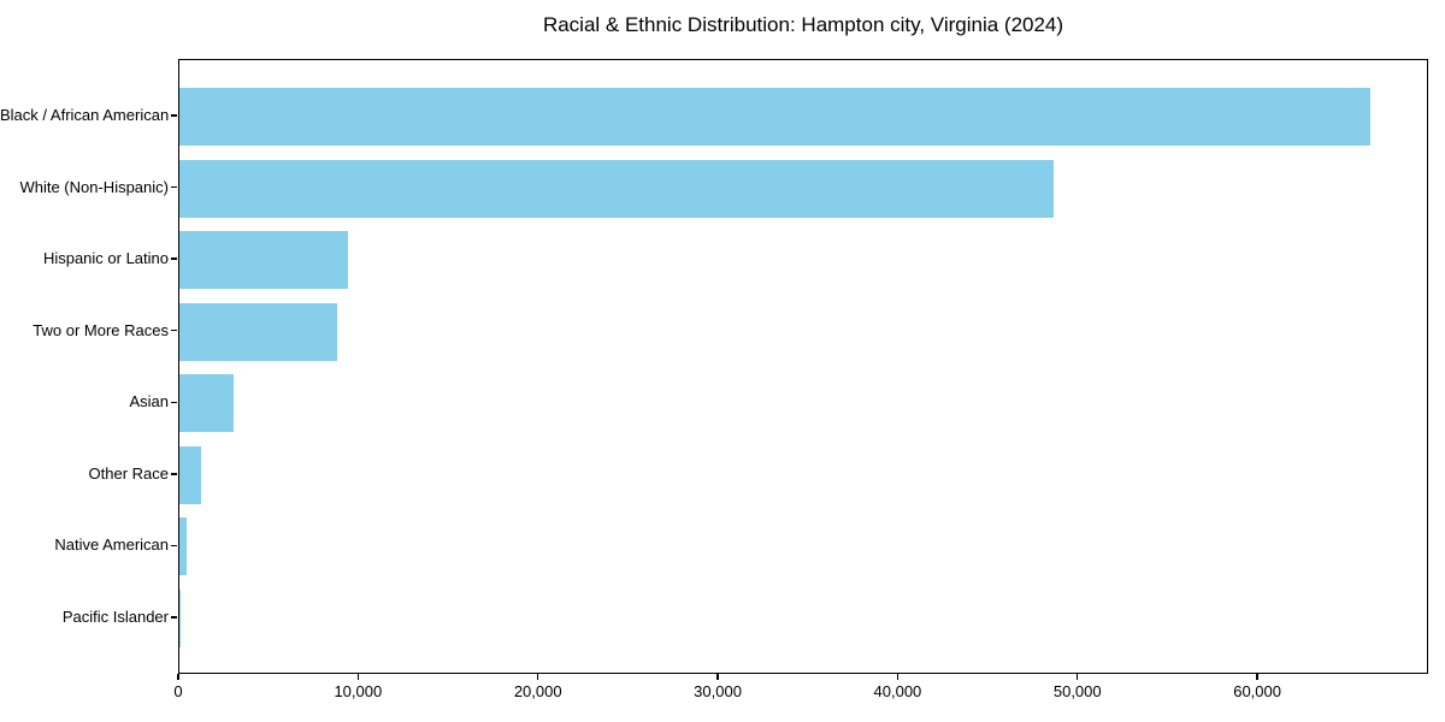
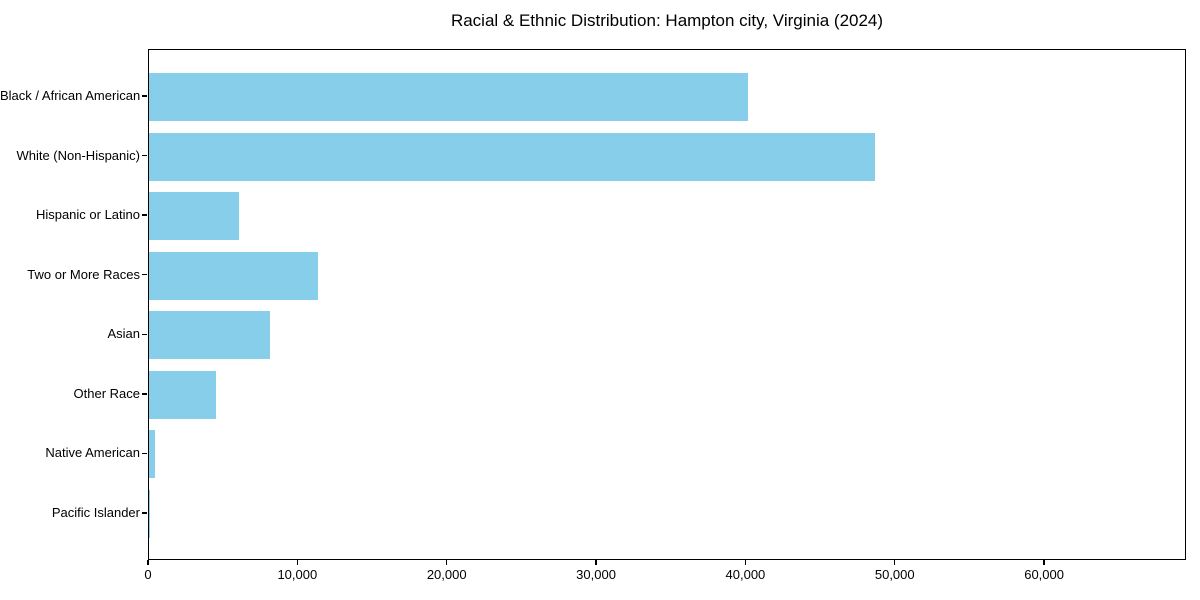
Black / African American: 66200 -> 40100
Hispanic or Latino: 9400 -> 6000
Two or More Races: 8800 -> 11300
Asian: 3000 -> 8100
Other Race: 1200 -> 4500
